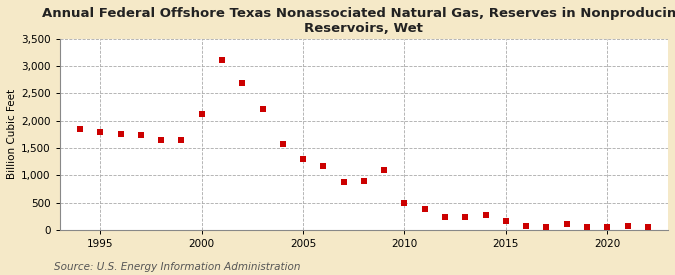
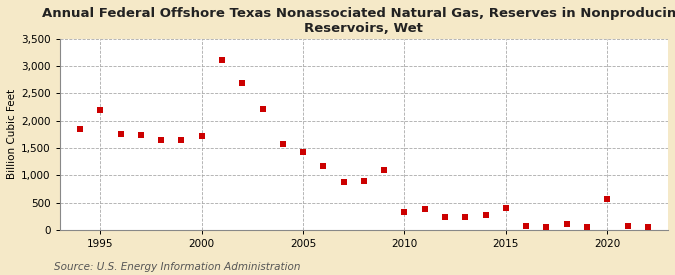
1995: 1,790 -> 2,200
2000: 2,120 -> 1,720
2005: 1,290 -> 1,420
2010: 490 -> 320
2015: 160 -> 400
2020: 60 -> 560
